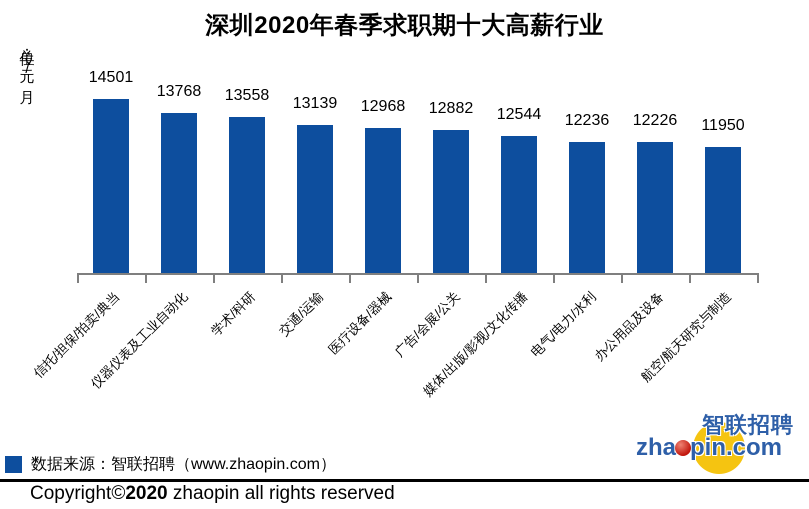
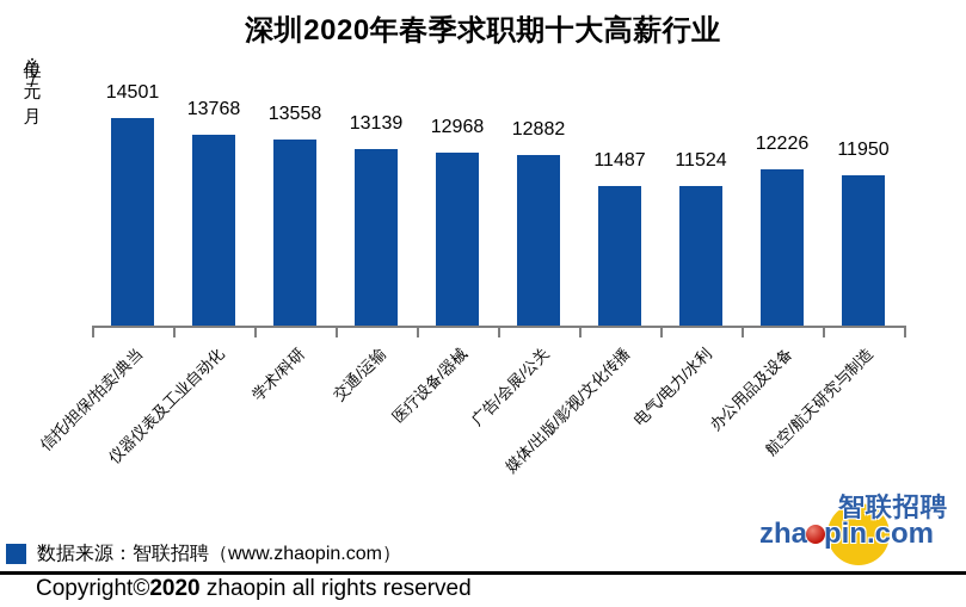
媒体/出版/影视/文化传播: 12544 -> 11487
电气/电力/水利: 12236 -> 11524
